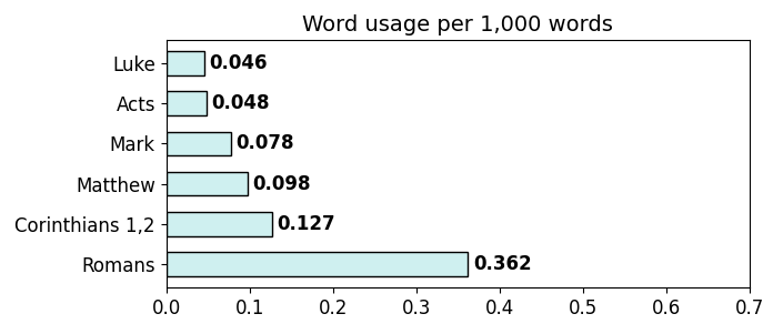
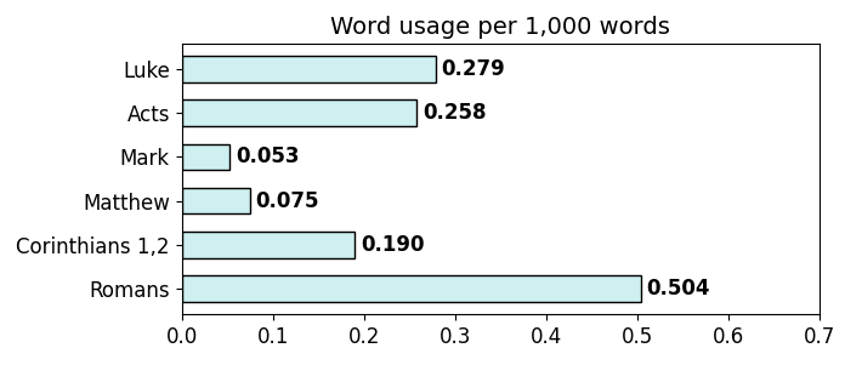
Luke: 0.046 -> 0.279
Acts: 0.048 -> 0.258
Mark: 0.078 -> 0.053
Matthew: 0.098 -> 0.075
Corinthians 1,2: 0.127 -> 0.190
Romans: 0.362 -> 0.504
